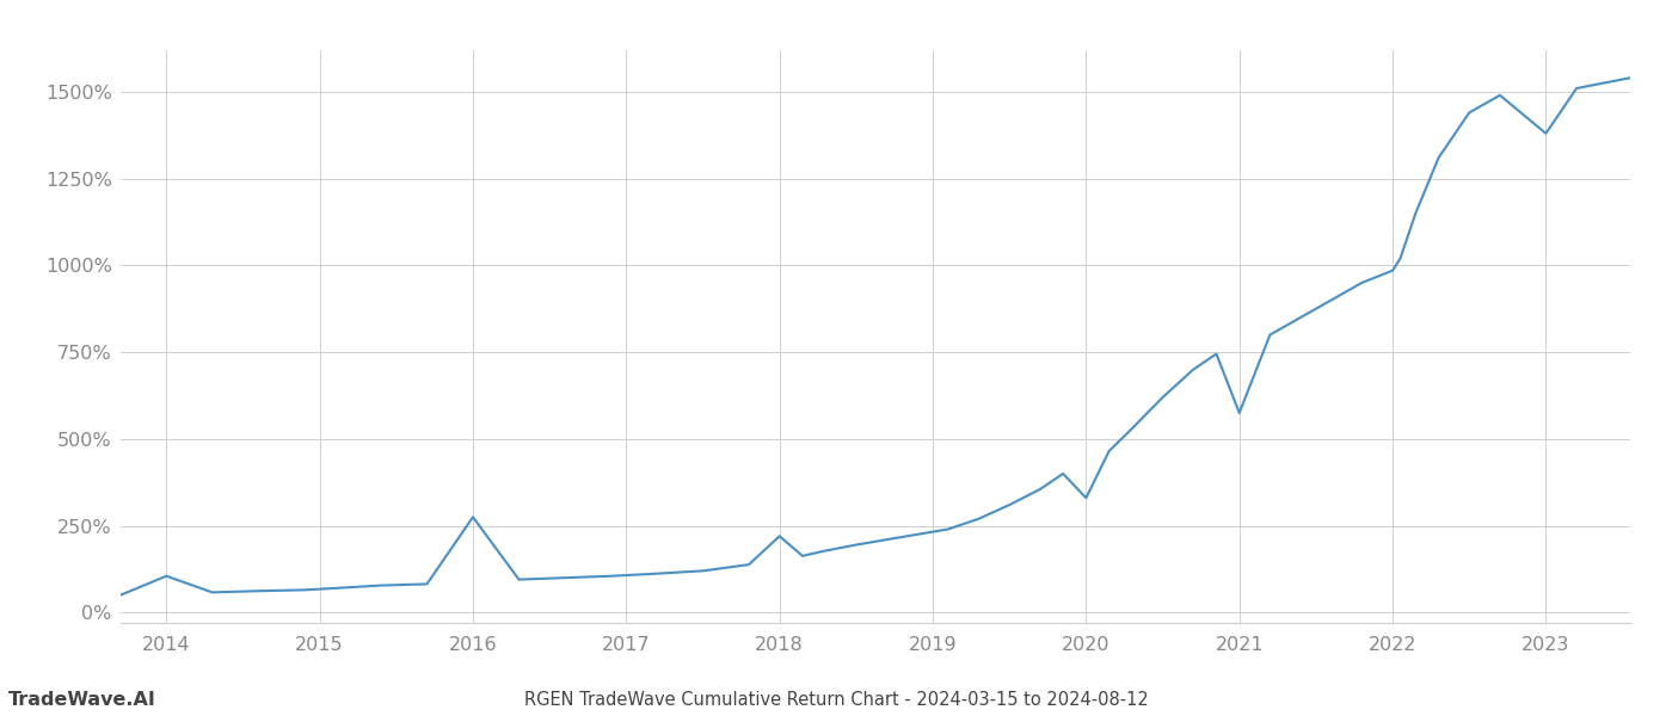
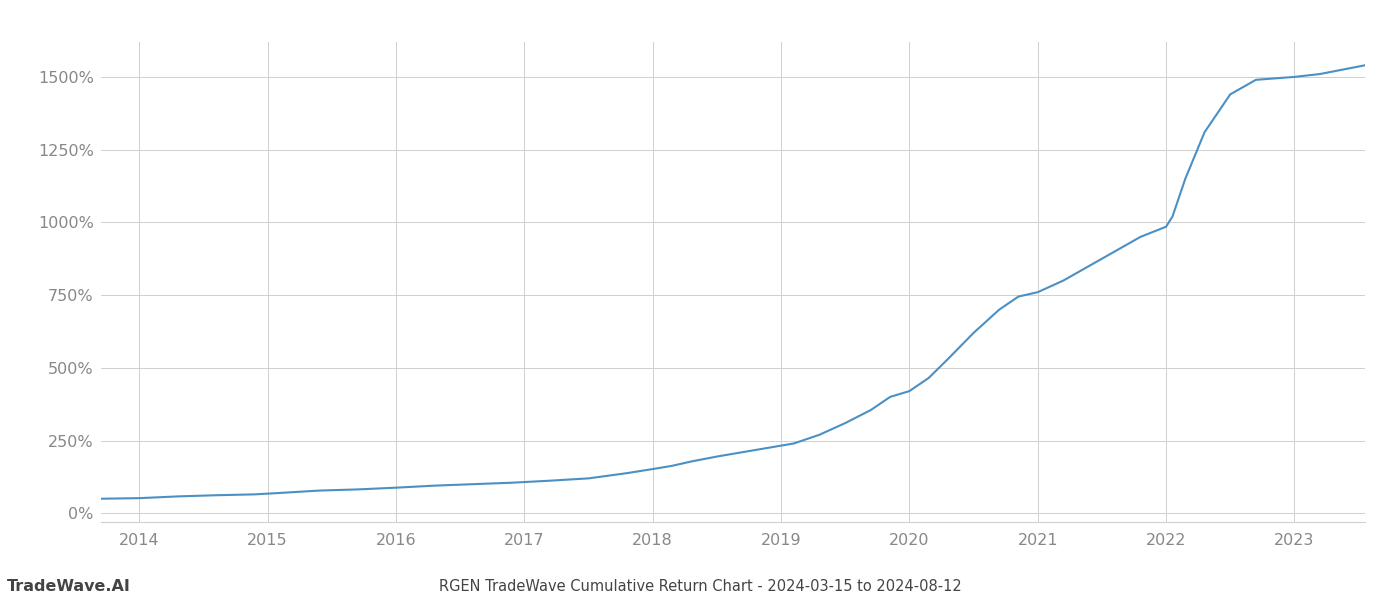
2014: 105% -> 52%
2016: 275% -> 88%
2018: 220% -> 152%
2020: 330% -> 420%
2021: 575% -> 760%
2023: 1380% -> 1500%
